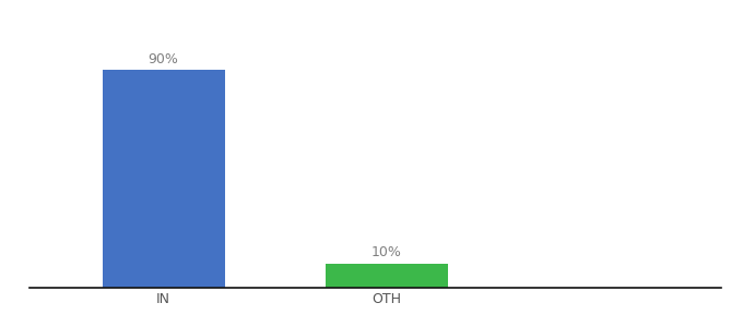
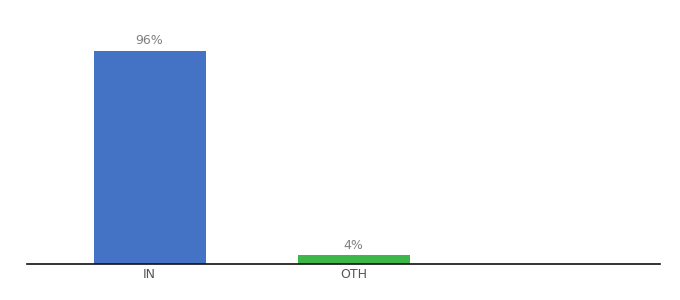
IN: 90% -> 96%
OTH: 10% -> 4%
